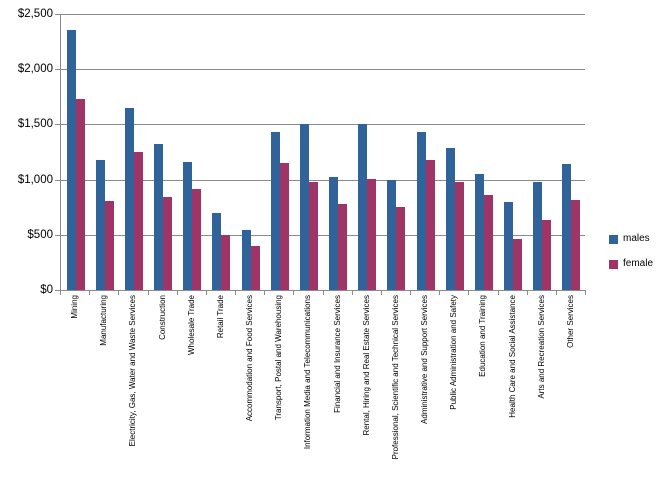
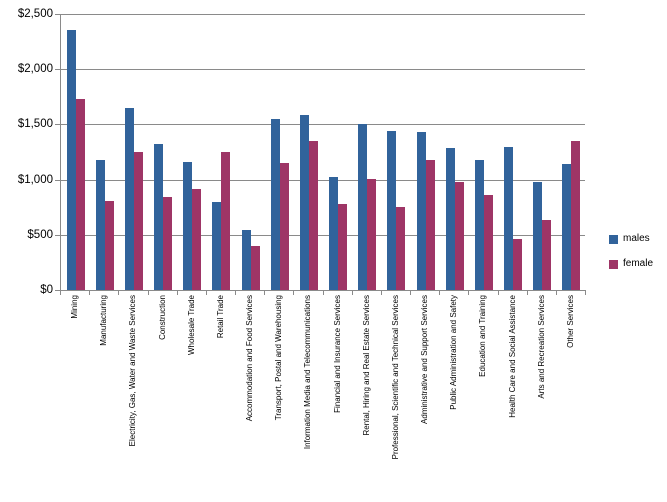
males/Retail Trade: $700 -> $800
female/Retail Trade: $500 -> $1250
males/Transport, Postal and Warehousing: $1440 -> $1550
males/Information Media and Telecommunications: $1500 -> $1590
female/Information Media and Telecommunications: $980 -> $1350
males/Professional, Scientific and Technical Services: $1000 -> $1440
males/Education and Training: $1060 -> $1180
males/Health Care and Social Assistance: $800 -> $1300
female/Other Services: $820 -> $1350
